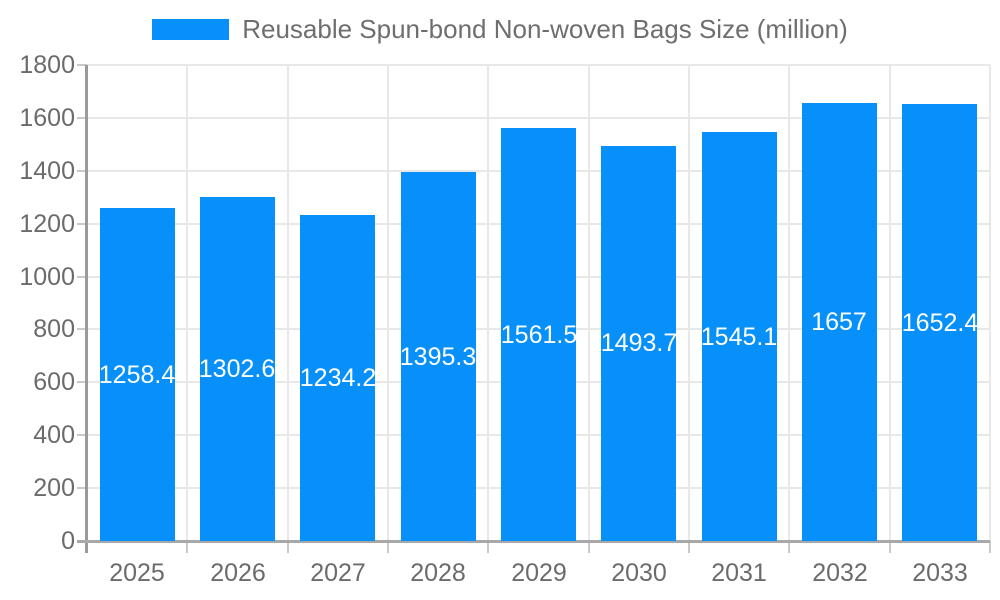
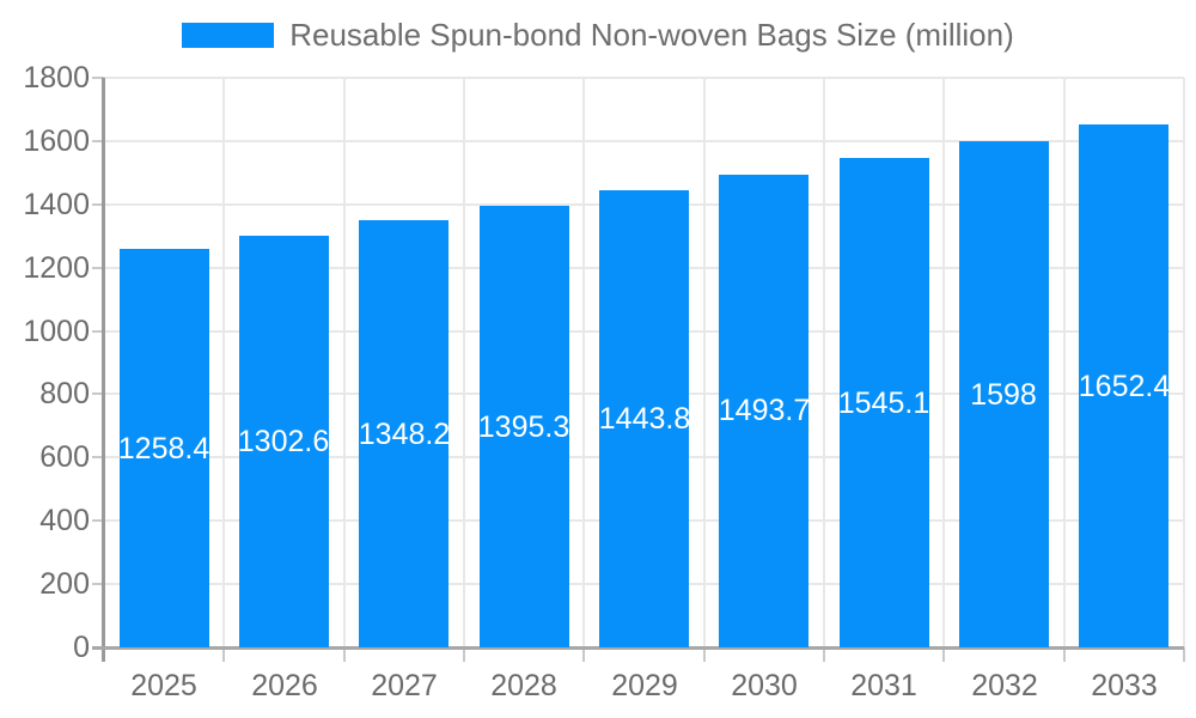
2027: 1234.2 -> 1348.2
2029: 1561.5 -> 1443.8
2032: 1657 -> 1598
